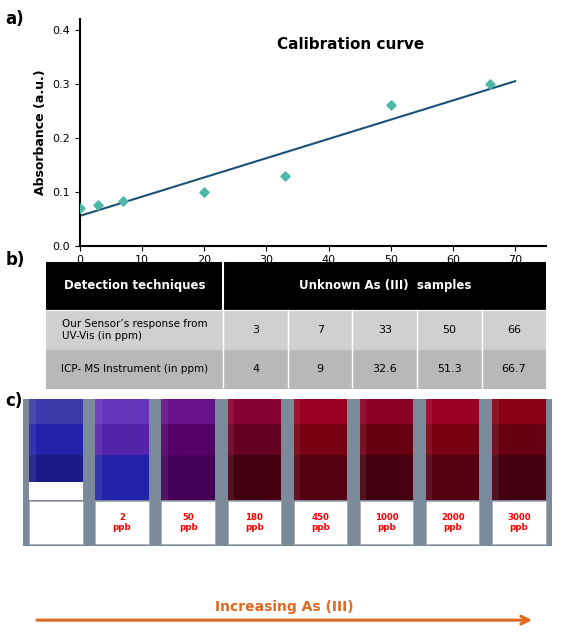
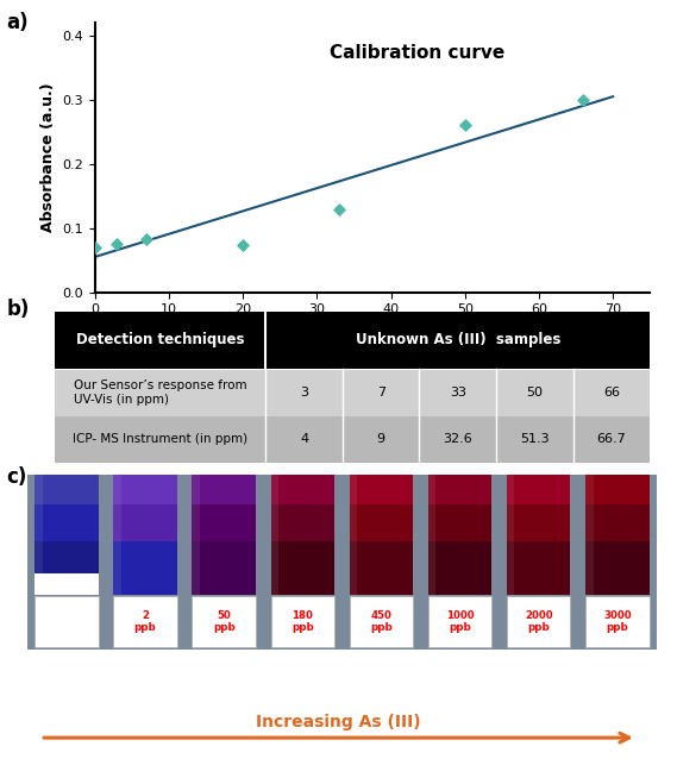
20: 0.100 -> 0.074
